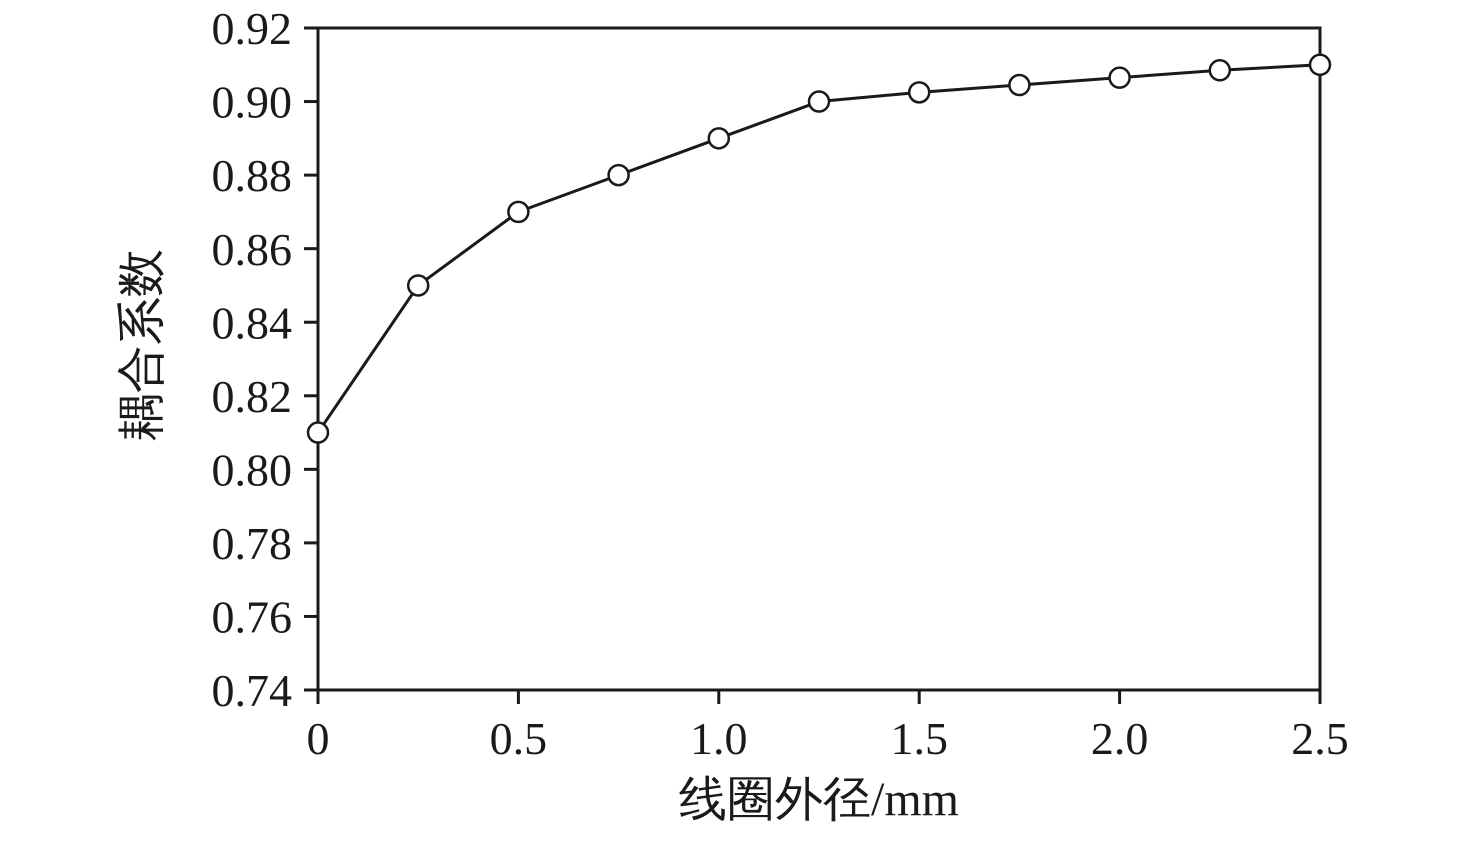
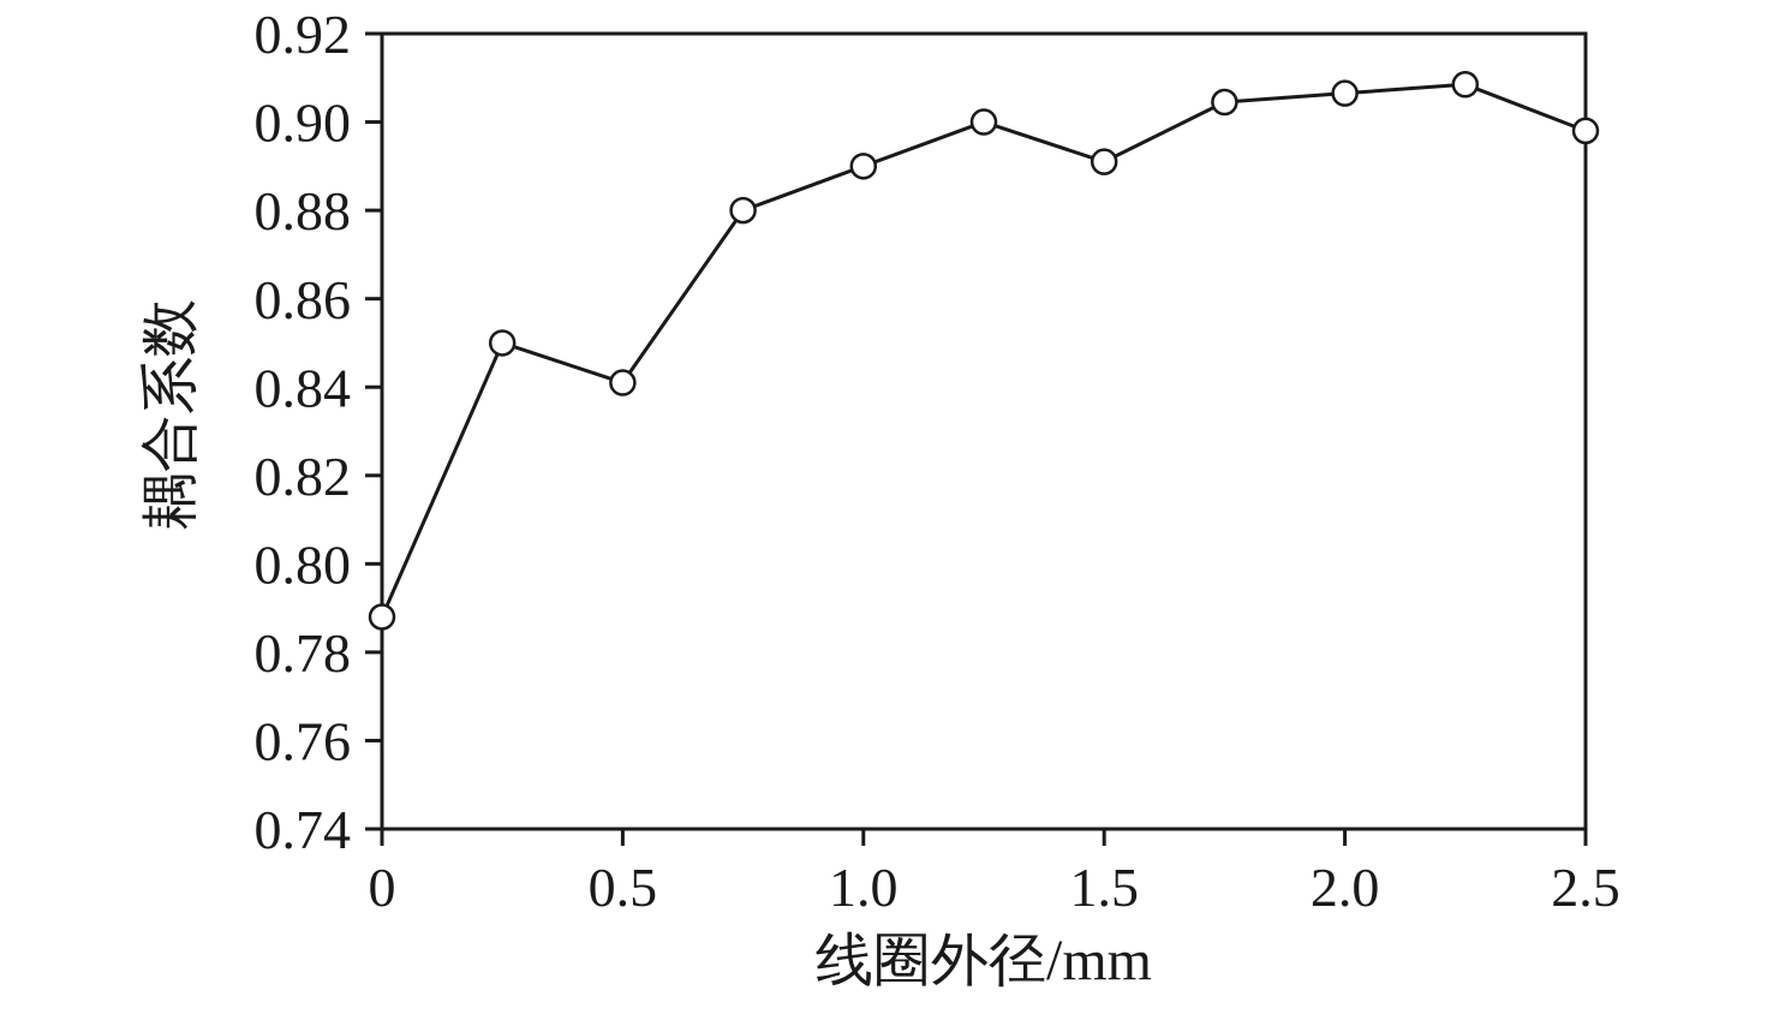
0: 0.810 -> 0.788
0.5: 0.870 -> 0.841
1.5: 0.902 -> 0.891
2.5: 0.910 -> 0.898
